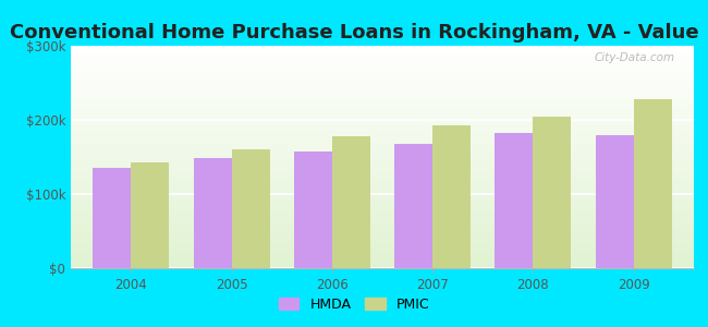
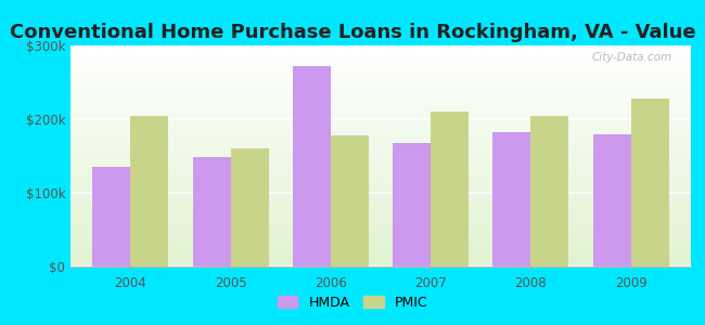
PMIC/2004: $142k -> $204k
HMDA/2006: $158k -> $272k
PMIC/2007: $193k -> $210k
